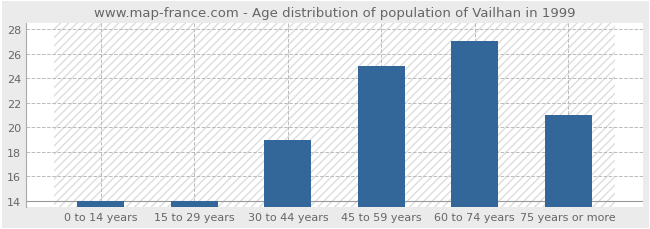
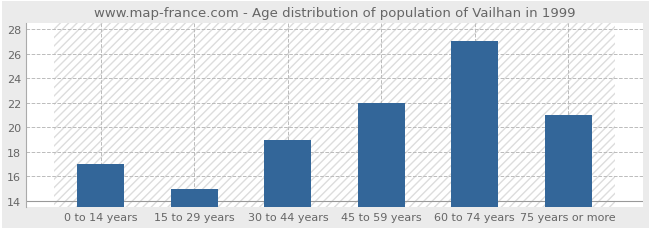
0 to 14 years: 14 -> 17
15 to 29 years: 14 -> 15
45 to 59 years: 25 -> 22
